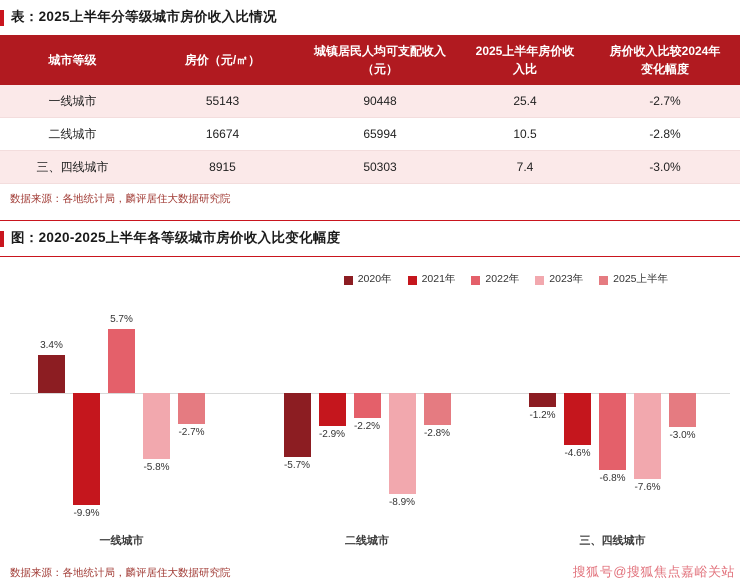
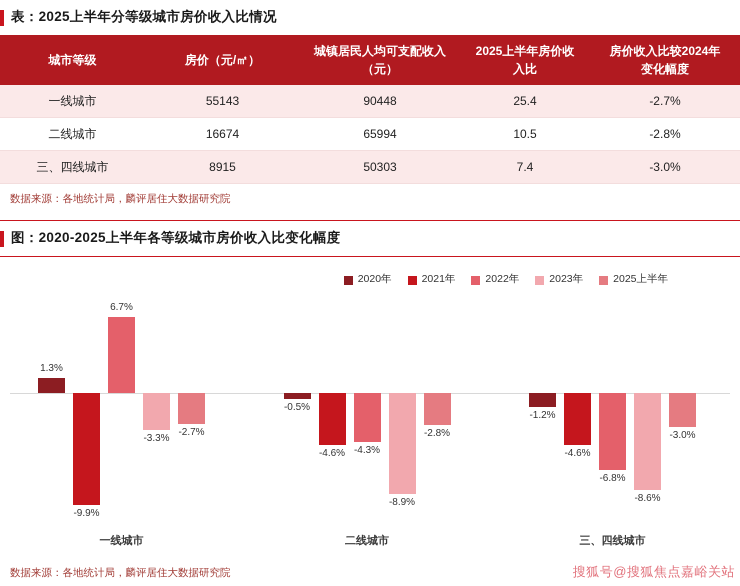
2020年/一线城市: 3.4% -> 1.3%
2022年/一线城市: 5.7% -> 6.7%
2023年/一线城市: -5.8% -> -3.3%
2020年/二线城市: -5.7% -> -0.5%
2021年/二线城市: -2.9% -> -4.6%
2022年/二线城市: -2.2% -> -4.3%
2023年/三、四线城市: -7.6% -> -8.6%
